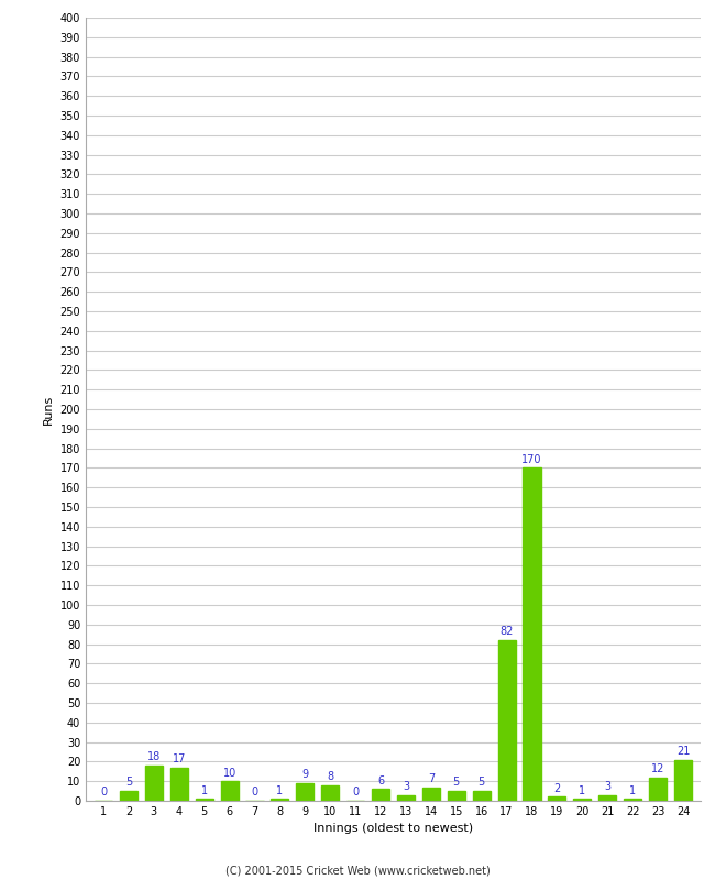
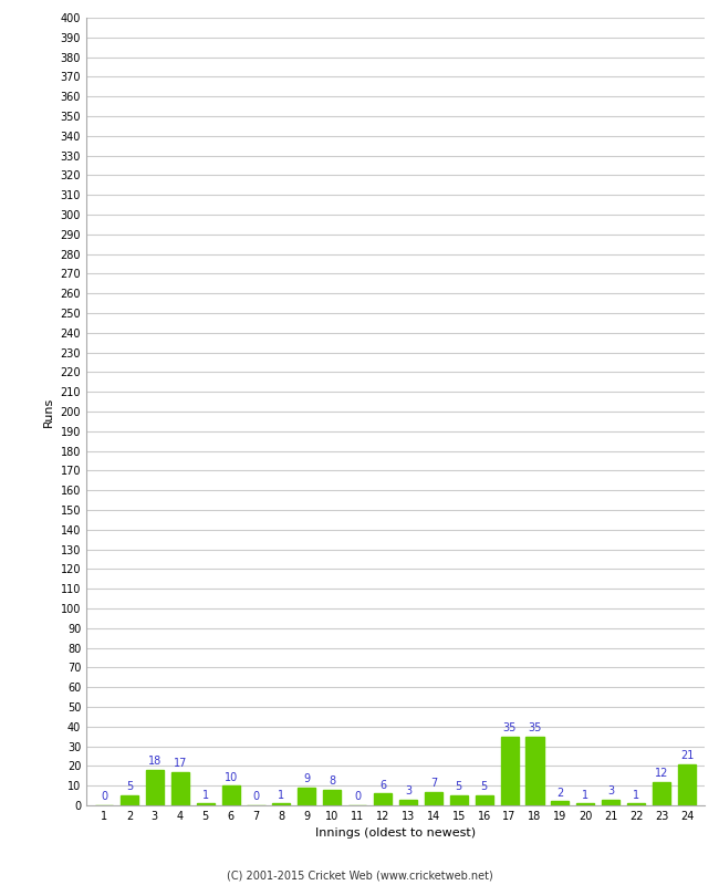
17: 82 -> 35
18: 170 -> 35
